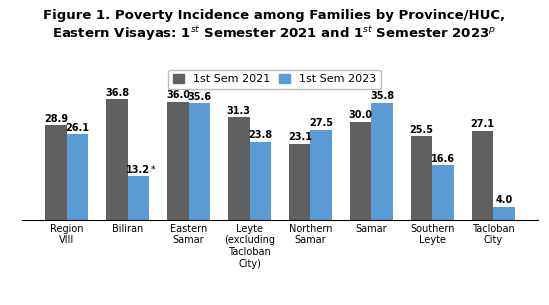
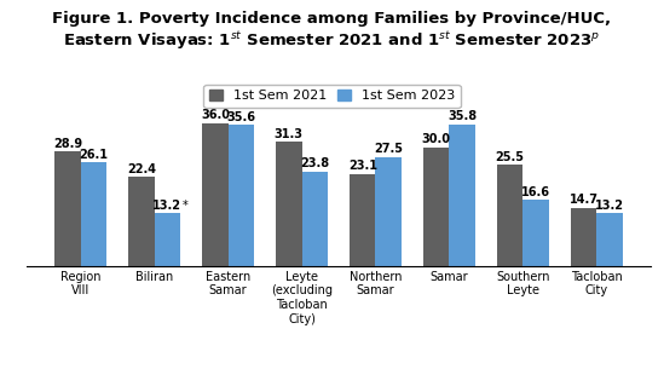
1st Sem 2021/Biliran: 36.8 -> 22.4
1st Sem 2021/Tacloban City: 27.1 -> 14.7
1st Sem 2023/Tacloban City: 4.0 -> 13.2
